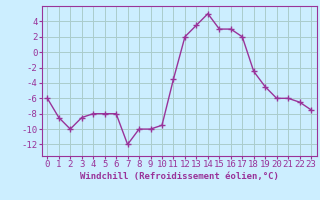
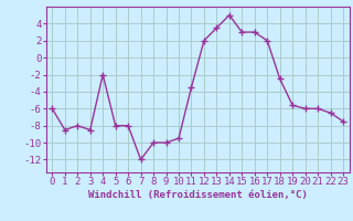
2: -10.0 -> -8.0
4: -8.0 -> -2.0
19: -4.5 -> -5.6
